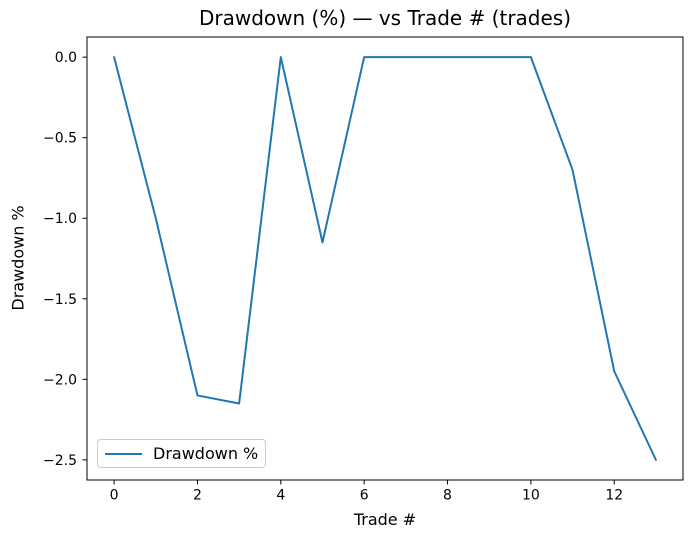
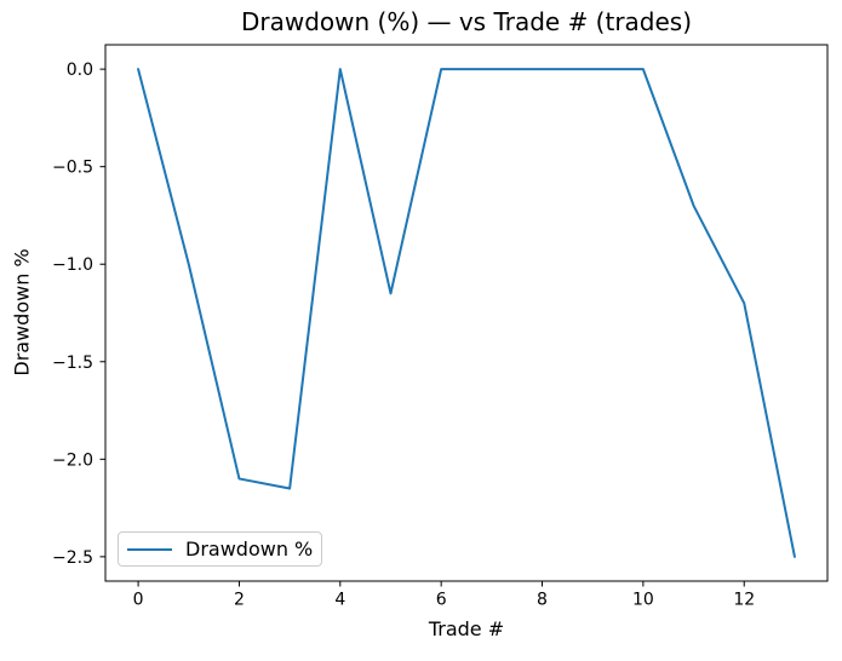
12: -1.95 -> -1.20
